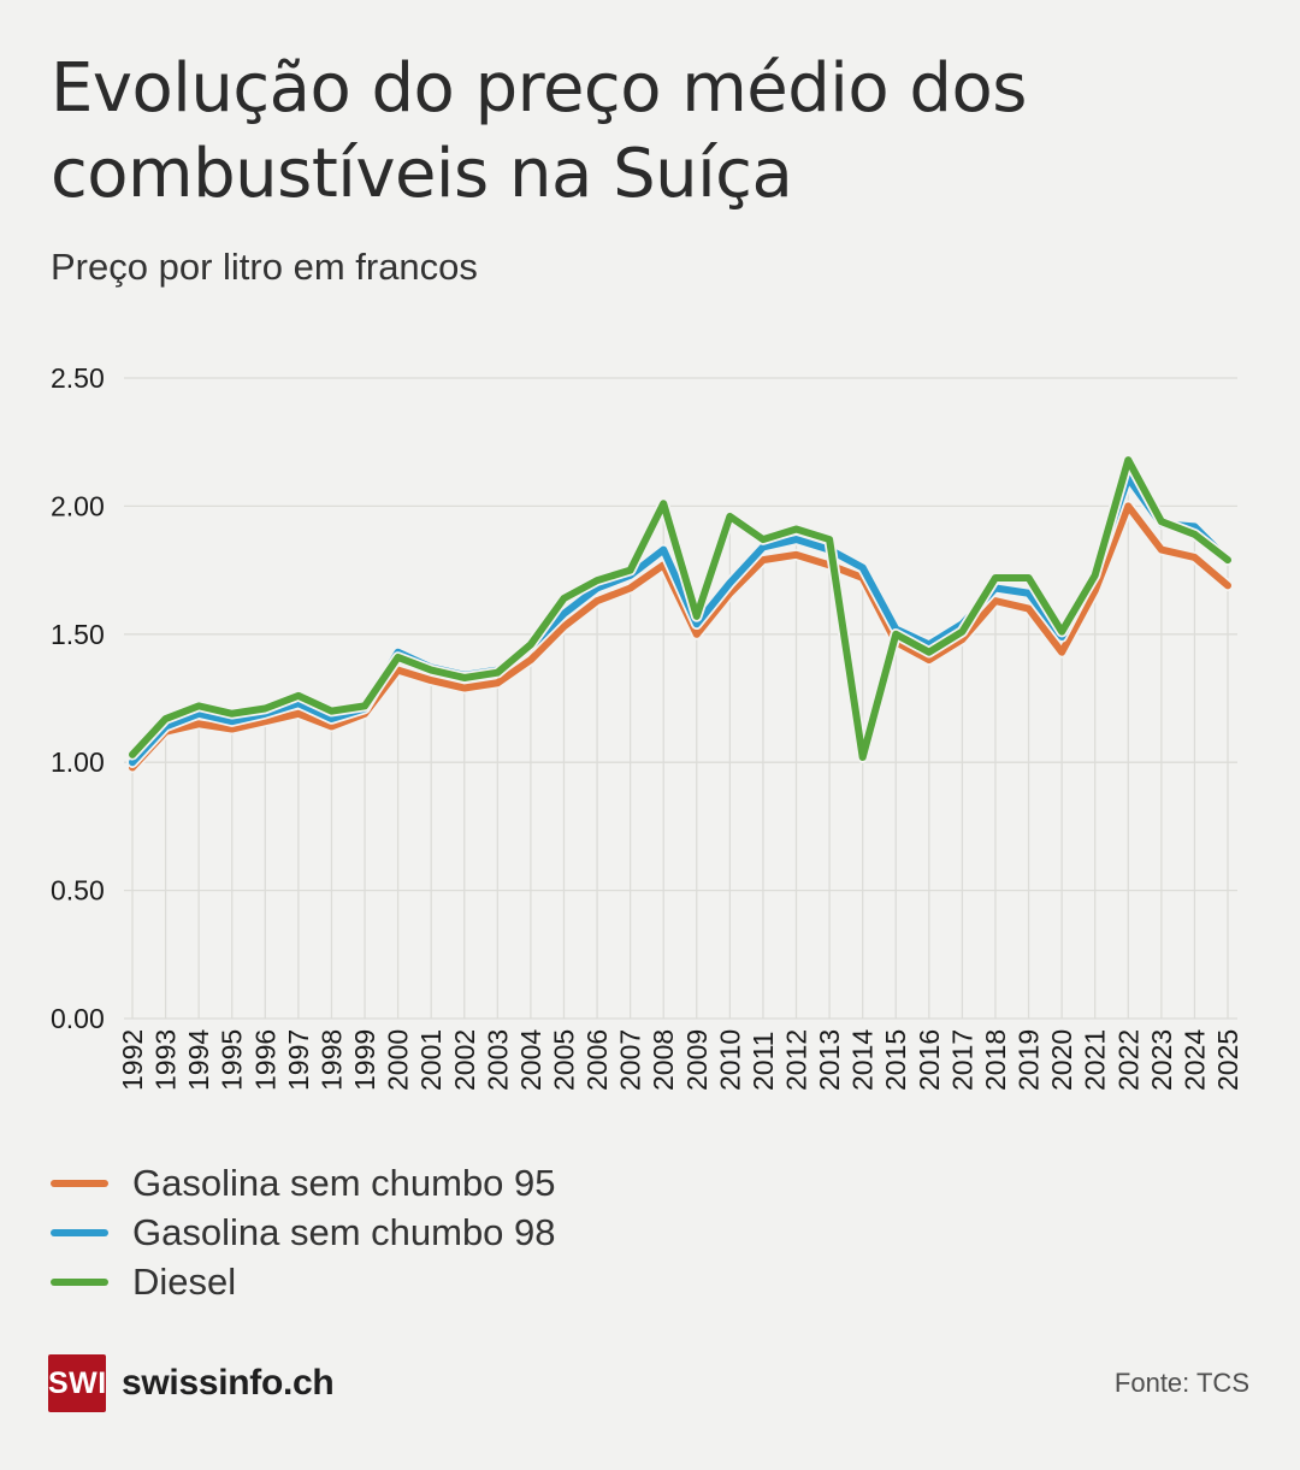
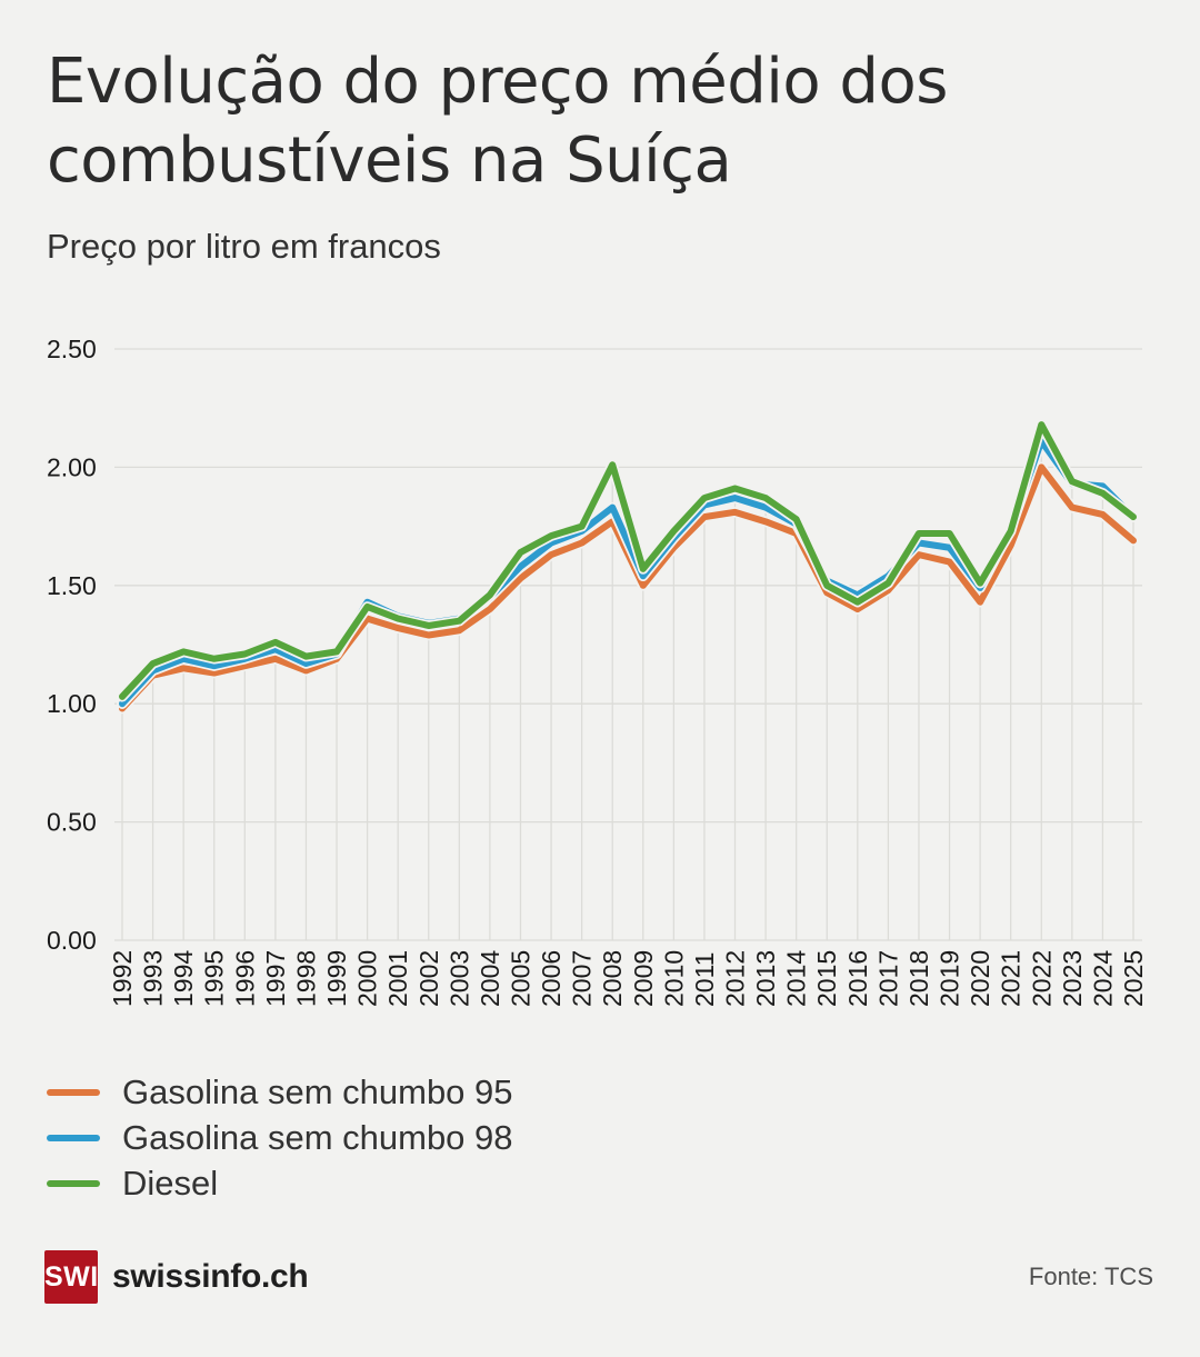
Diesel/2010: 1.96 -> 1.73
Diesel/2014: 1.02 -> 1.78
